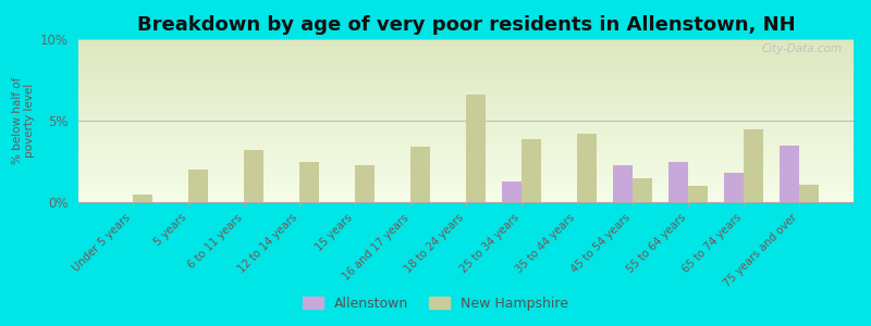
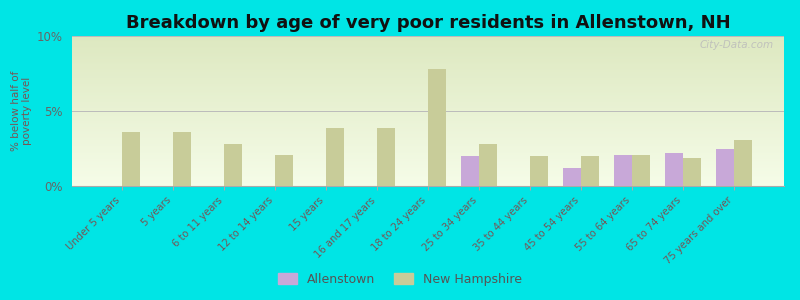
New Hampshire/Under 5 years: 0.5% -> 3.6%
New Hampshire/5 years: 2.0% -> 3.6%
New Hampshire/6 to 11 years: 3.2% -> 2.8%
New Hampshire/12 to 14 years: 2.5% -> 2.1%
New Hampshire/15 years: 2.3% -> 3.9%
New Hampshire/16 and 17 years: 3.4% -> 3.9%
New Hampshire/18 to 24 years: 6.6% -> 7.8%
Allenstown/25 to 34 years: 1.3% -> 2.0%
New Hampshire/25 to 34 years: 3.9% -> 2.8%
New Hampshire/35 to 44 years: 4.2% -> 2.0%
Allenstown/45 to 54 years: 2.3% -> 1.2%
New Hampshire/45 to 54 years: 1.5% -> 2.0%
Allenstown/55 to 64 years: 2.5% -> 2.1%
New Hampshire/55 to 64 years: 1.0% -> 2.1%
Allenstown/65 to 74 years: 1.8% -> 2.2%
New Hampshire/65 to 74 years: 4.5% -> 1.9%
Allenstown/75 years and over: 3.5% -> 2.5%
New Hampshire/75 years and over: 1.1% -> 3.1%
